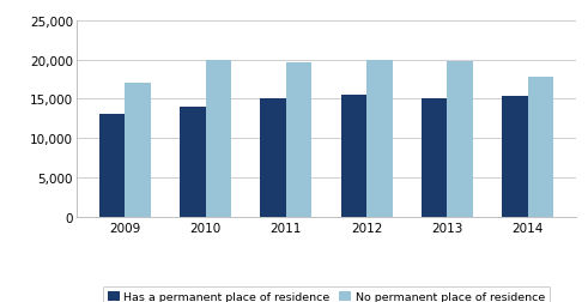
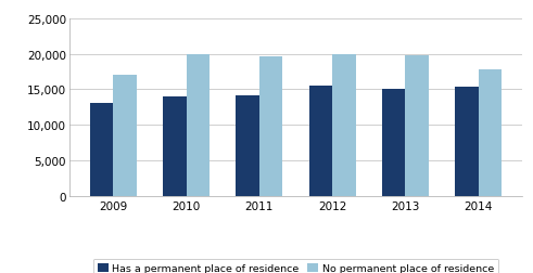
Has a permanent place of residence/2011: 15,000 -> 14,200
